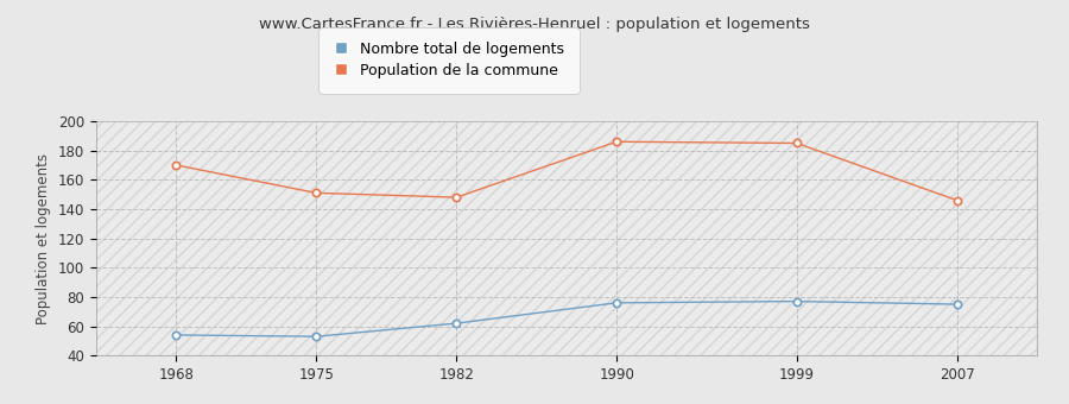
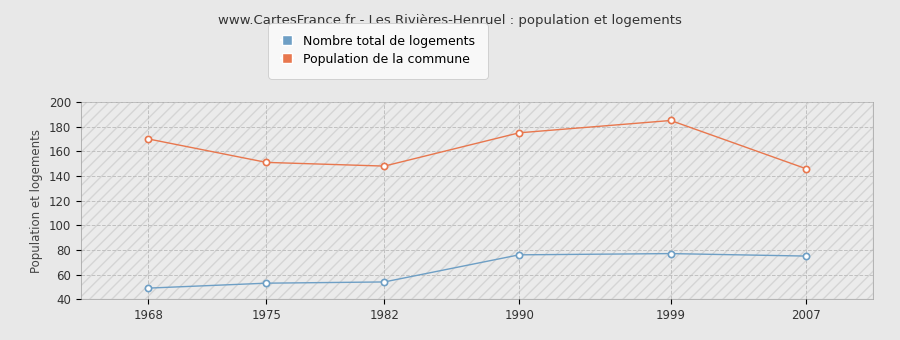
Nombre total de logements/1968: 54 -> 49
Nombre total de logements/1982: 62 -> 54
Population de la commune/1990: 186 -> 175
